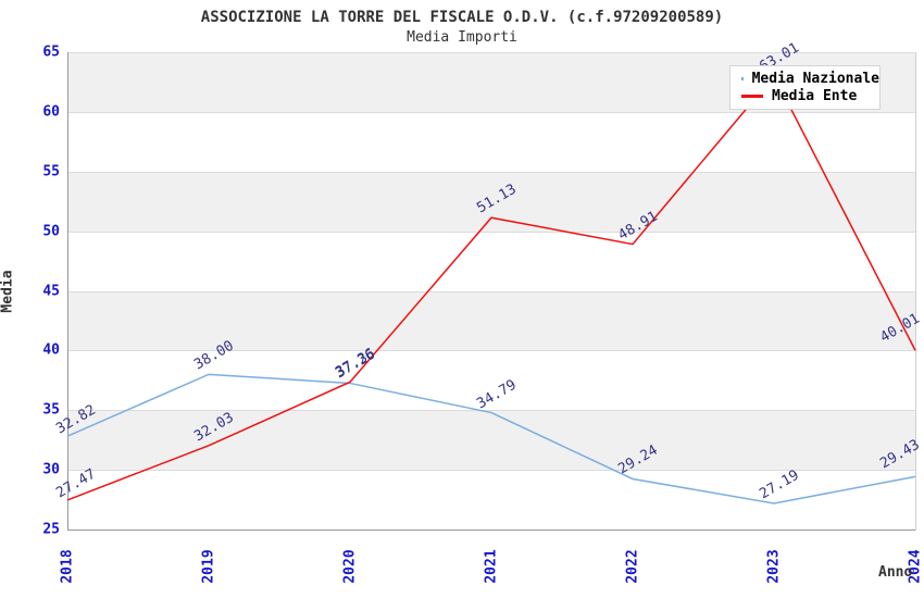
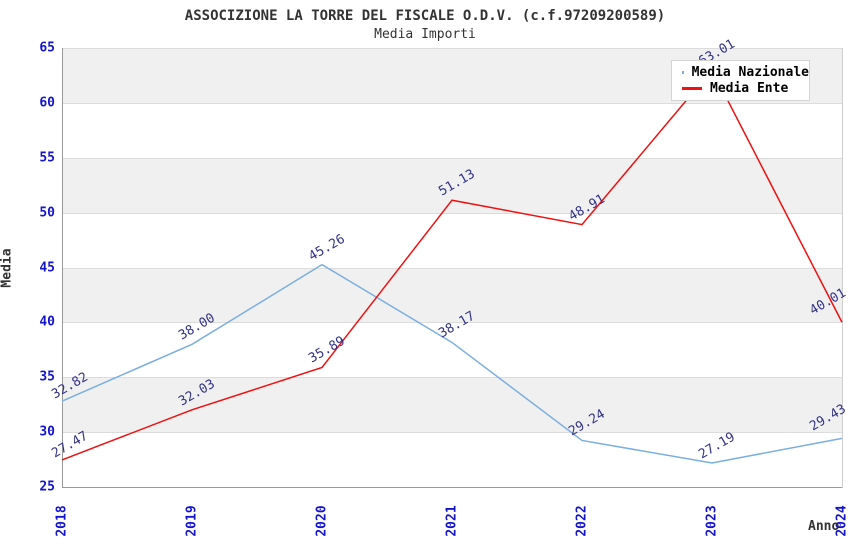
Media Nazionale/2020: 37.26 -> 45.26
Media Ente/2020: 37.36 -> 35.89
Media Nazionale/2021: 34.79 -> 38.17
